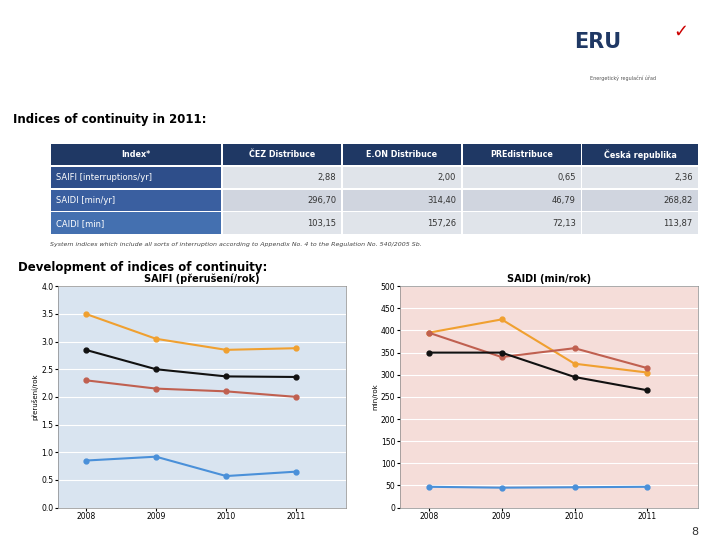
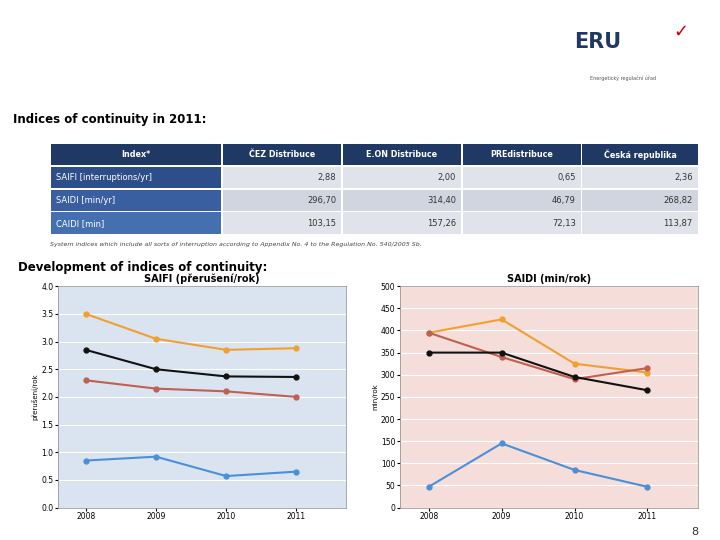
SAIDI (min/rok)/PREdistribuce/2009: 45 -> 145
SAIDI (min/rok)/E.ON Distribuce/2010: 360 -> 290
SAIDI (min/rok)/PREdistribuce/2010: 46 -> 85
